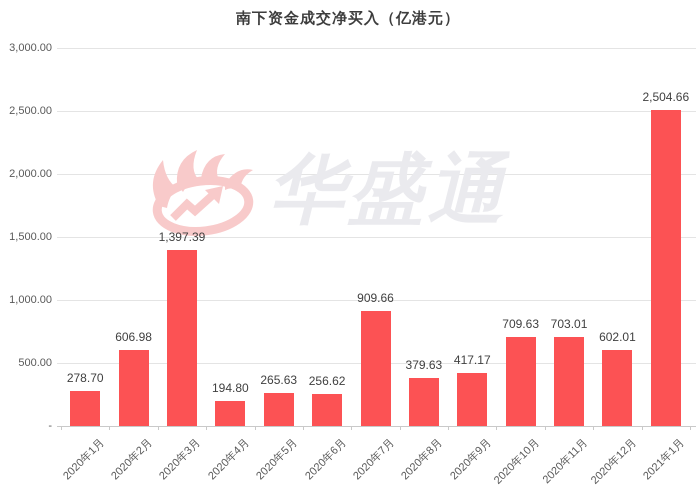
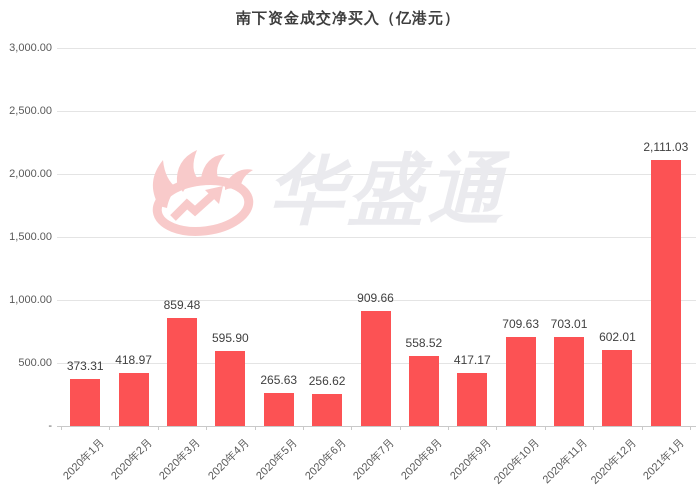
2020年1月: 278.70 -> 373.31
2020年2月: 606.98 -> 418.97
2020年3月: 1,397.39 -> 859.48
2020年4月: 194.80 -> 595.90
2020年8月: 379.63 -> 558.52
2021年1月: 2,504.66 -> 2,111.03
